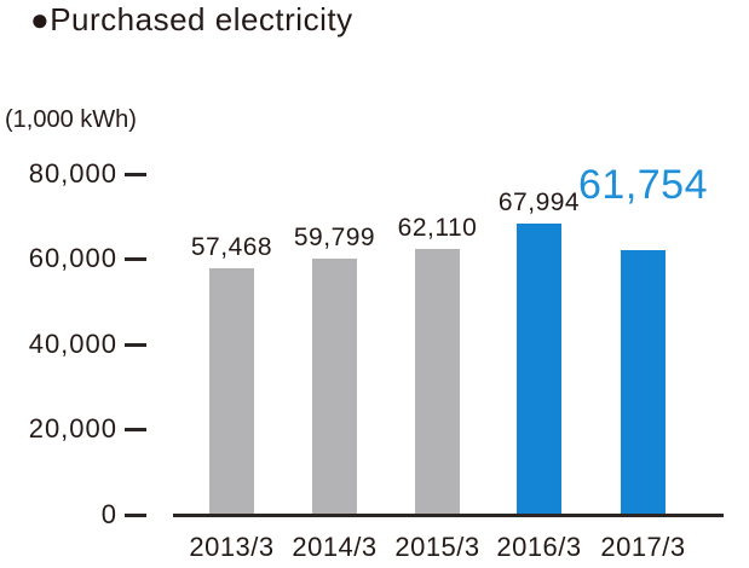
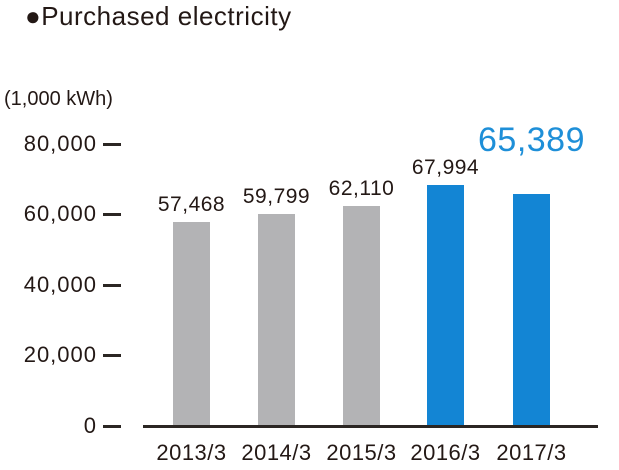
2017/3: 61,754 -> 65,389
